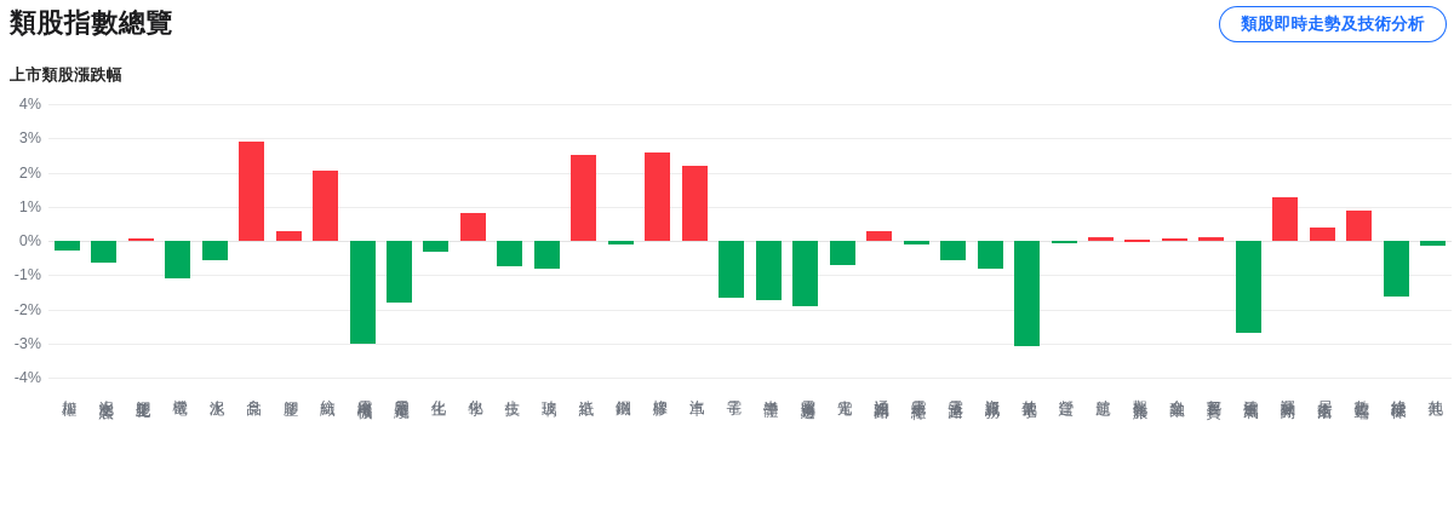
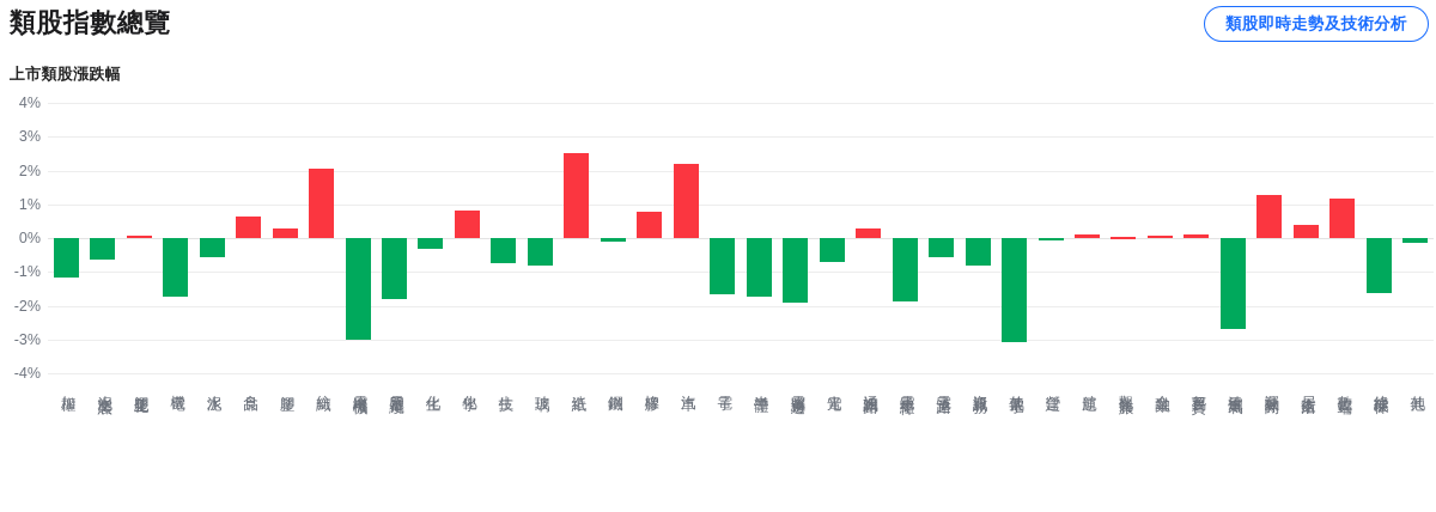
加權: -0.3% -> -1.2%
機電: -1.1% -> -1.7%
食品: 2.9% -> 0.7%
橡膠: 2.6% -> 0.8%
電子零組件: -0.1% -> -1.9%
數位雲端: 0.9% -> 1.2%
